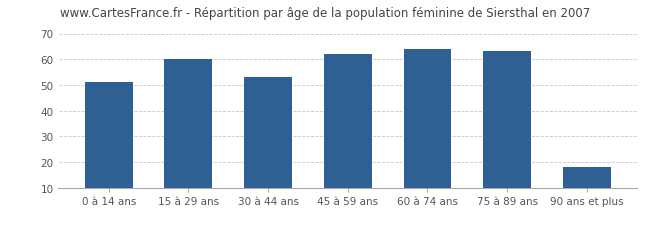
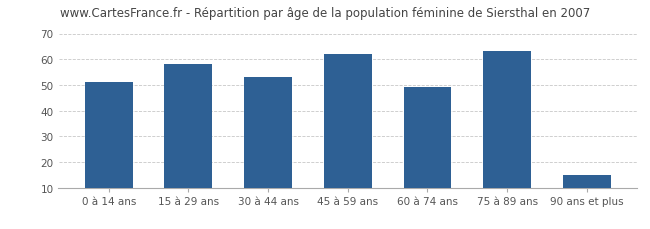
15 à 29 ans: 60 -> 58
60 à 74 ans: 64 -> 49
90 ans et plus: 18 -> 15
